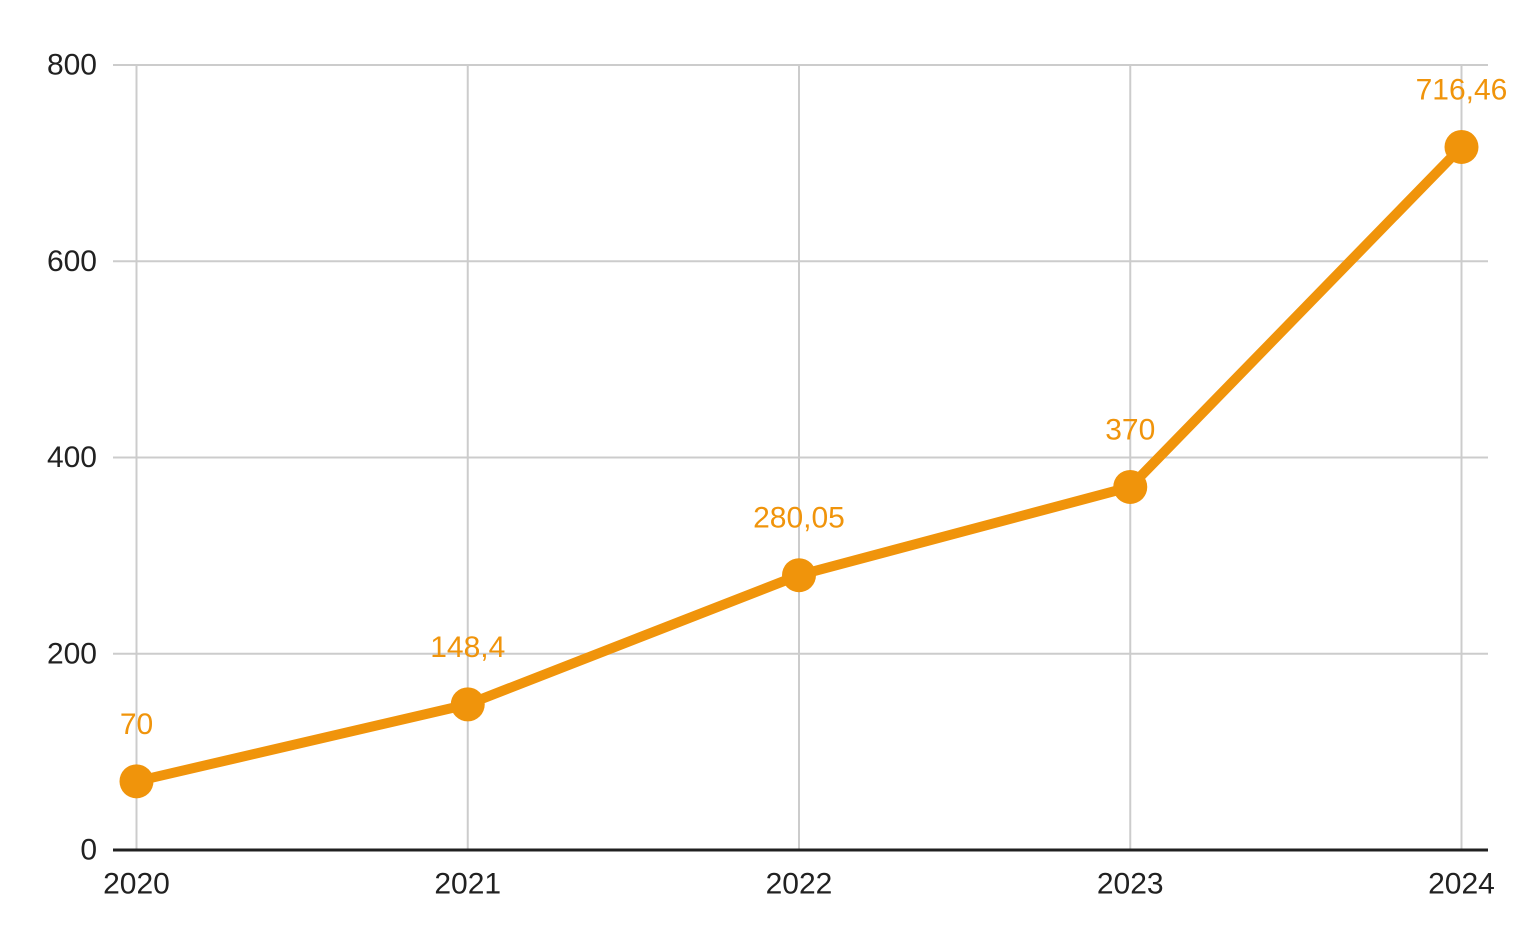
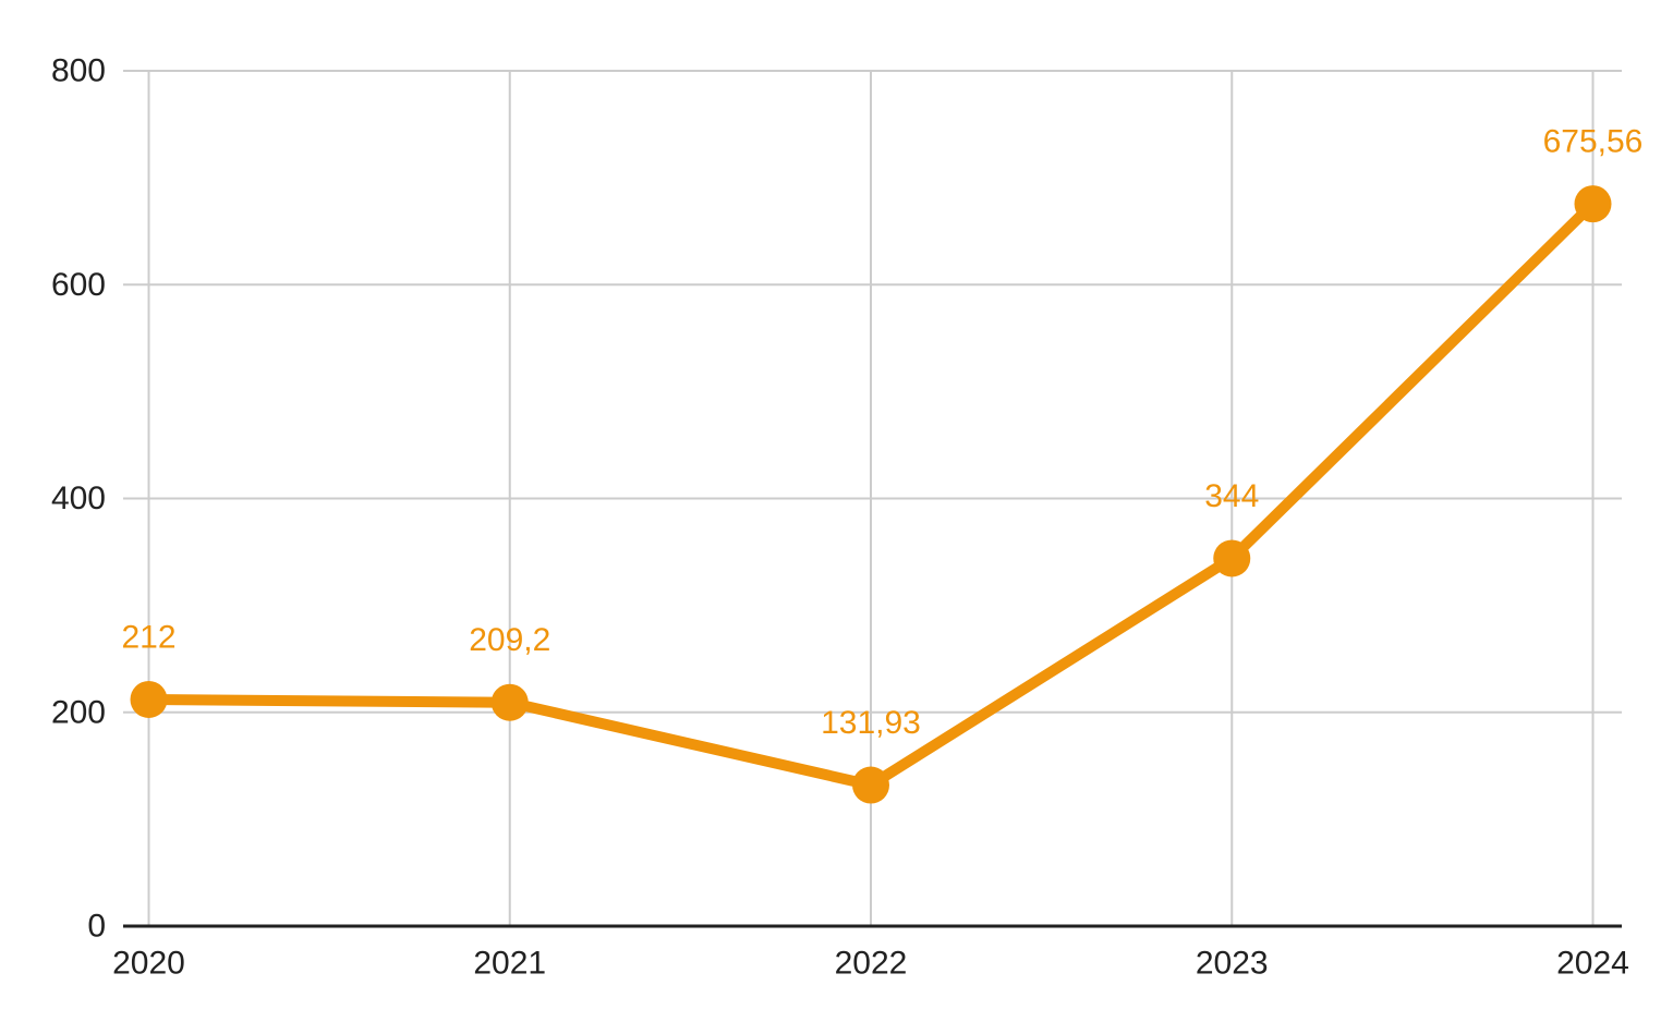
2020: 70 -> 212
2021: 148,4 -> 209,2
2022: 280,05 -> 131,93
2023: 370 -> 344
2024: 716,46 -> 675,56
